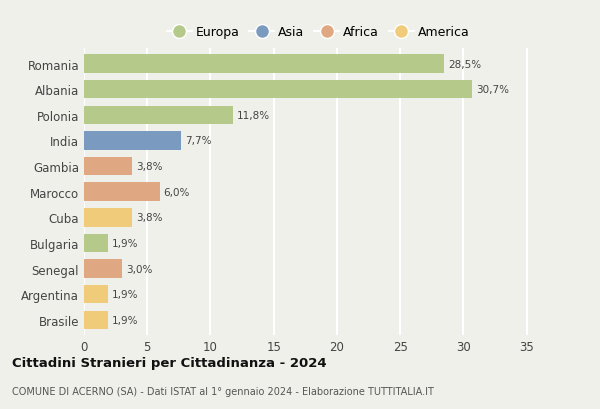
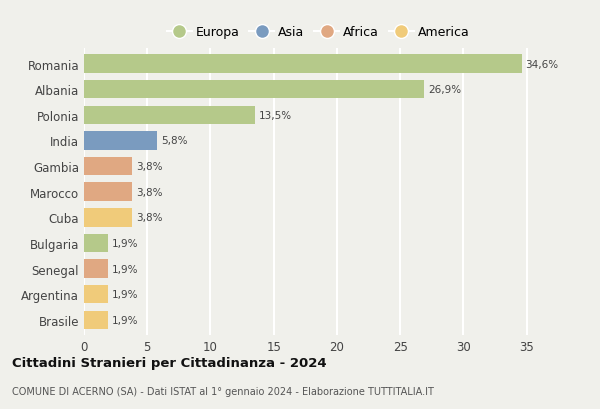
Romania: 28,5% -> 34,6%
Albania: 30,7% -> 26,9%
Polonia: 11,8% -> 13,5%
India: 7,7% -> 5,8%
Marocco: 6,0% -> 3,8%
Senegal: 3,0% -> 1,9%
